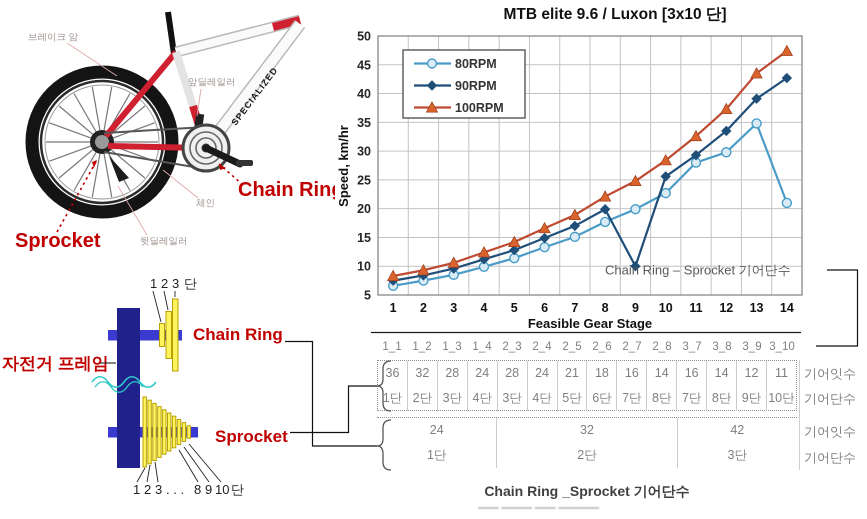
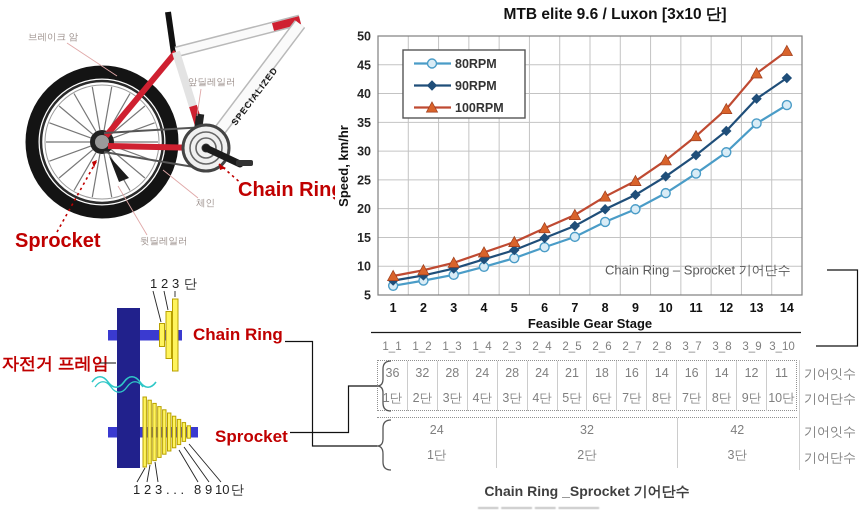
90RPM/9: 10 -> 22
80RPM/11: 28 -> 26
80RPM/14: 21 -> 38
